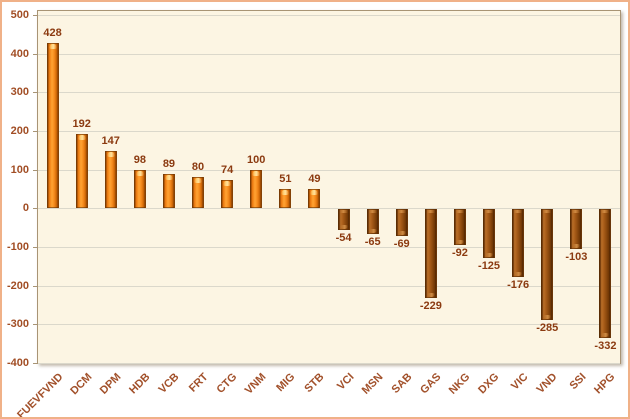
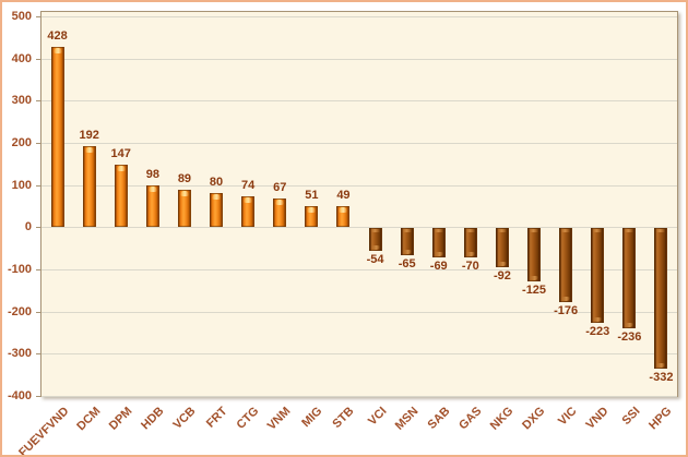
VNM: 100 -> 67
GAS: -229 -> -70
VND: -285 -> -223
SSI: -103 -> -236
